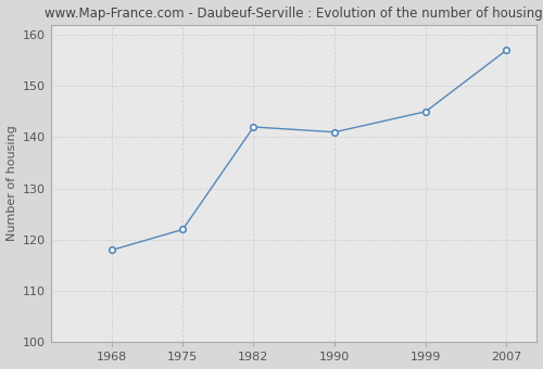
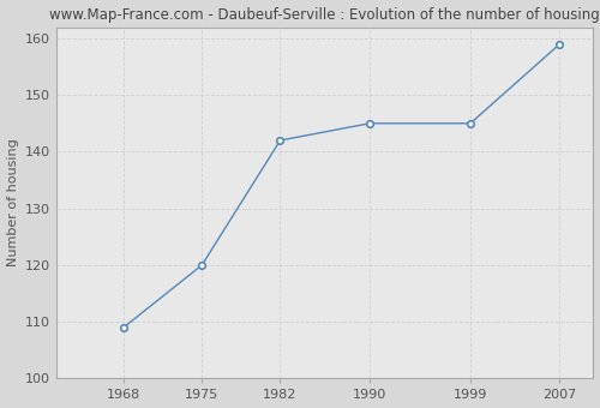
1968: 118 -> 109
1975: 122 -> 120
1990: 141 -> 145
2007: 157 -> 159
